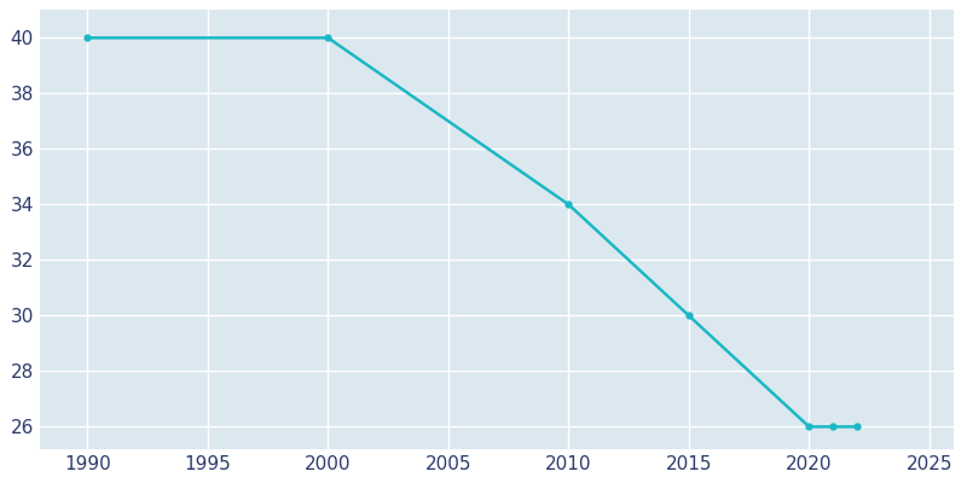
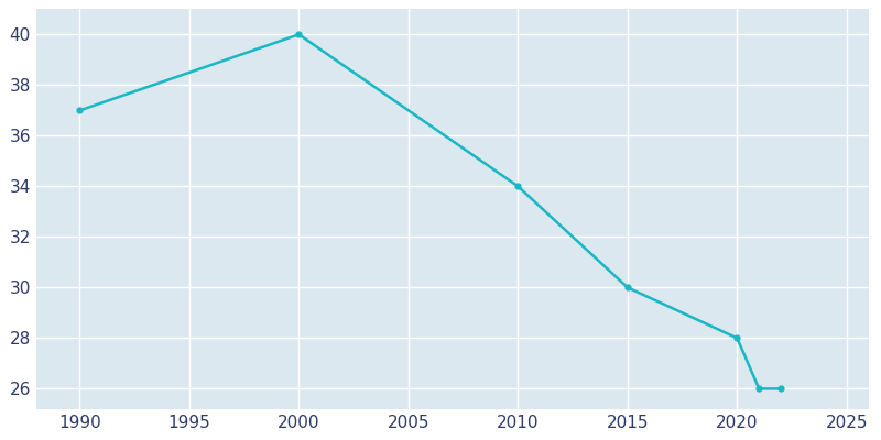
1990: 40 -> 37
2020: 26 -> 28
